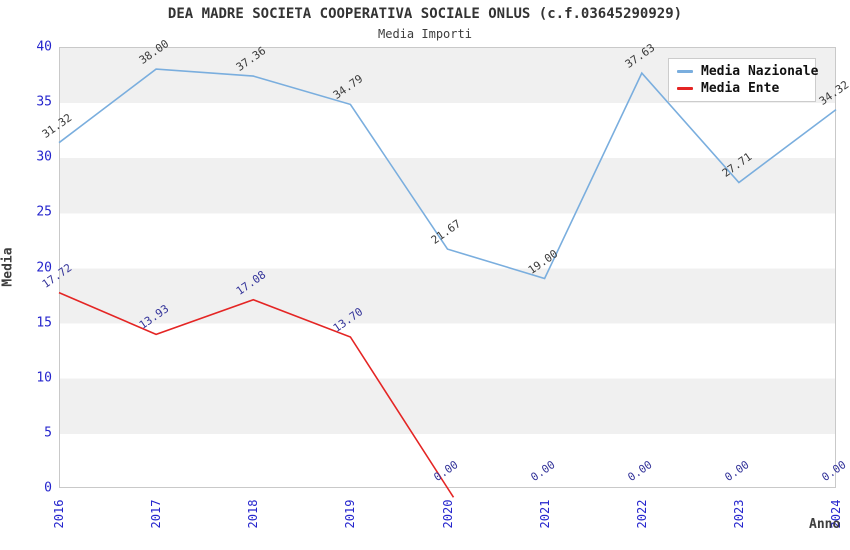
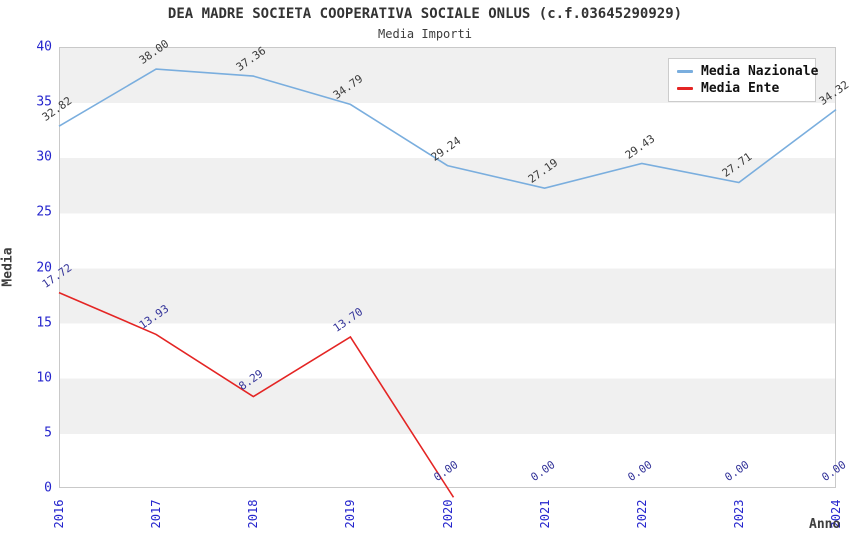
Media Nazionale/2016: 31.32 -> 32.82
Media Ente/2018: 17.08 -> 8.29
Media Nazionale/2020: 21.67 -> 29.24
Media Nazionale/2021: 19.00 -> 27.19
Media Nazionale/2022: 37.63 -> 29.43
